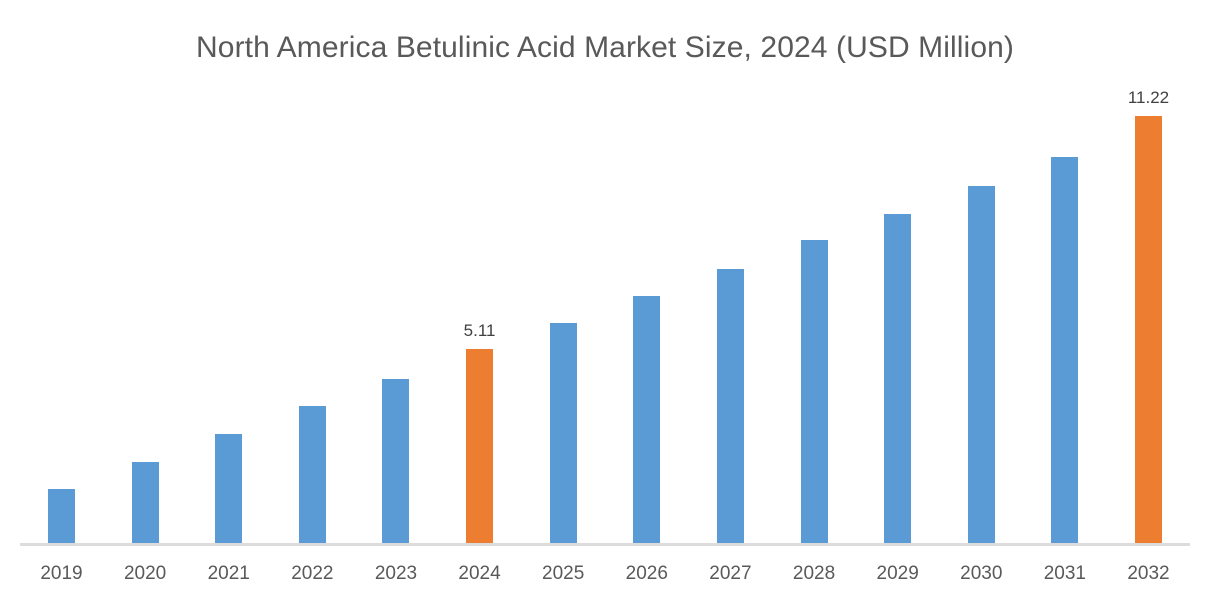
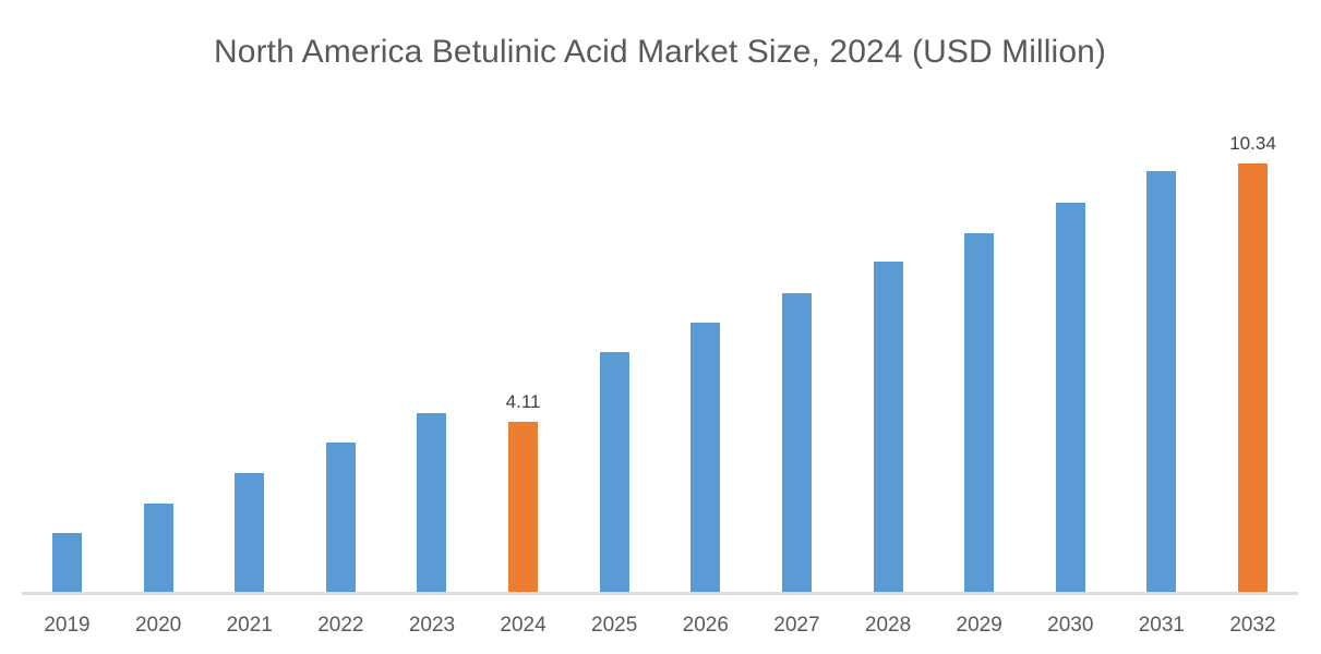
2024: 5.11 -> 4.11
2032: 11.22 -> 10.34
